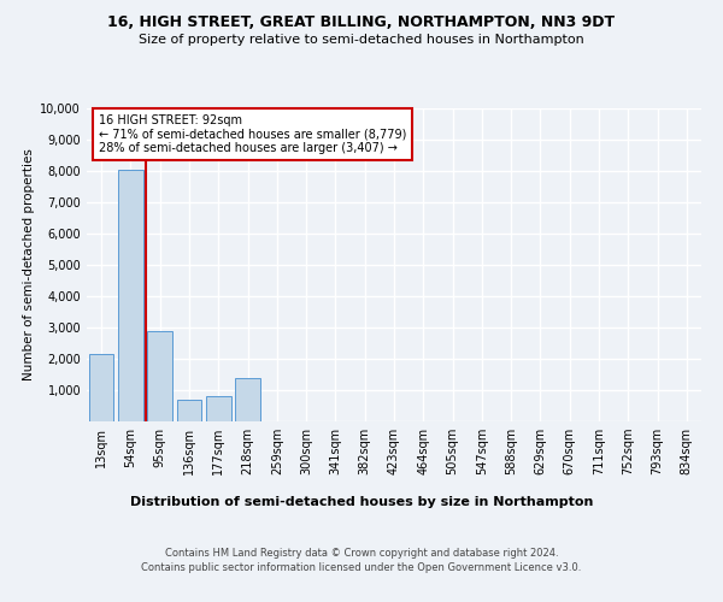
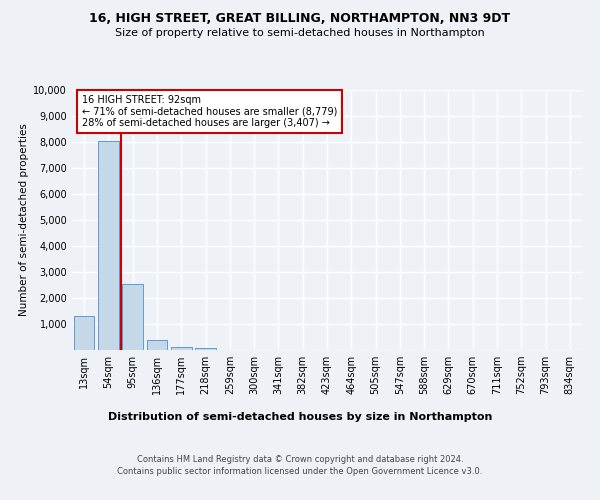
13sqm: 2,150 -> 1,300
95sqm: 2,900 -> 2,550
136sqm: 700 -> 370
177sqm: 800 -> 130
218sqm: 1,400 -> 80
